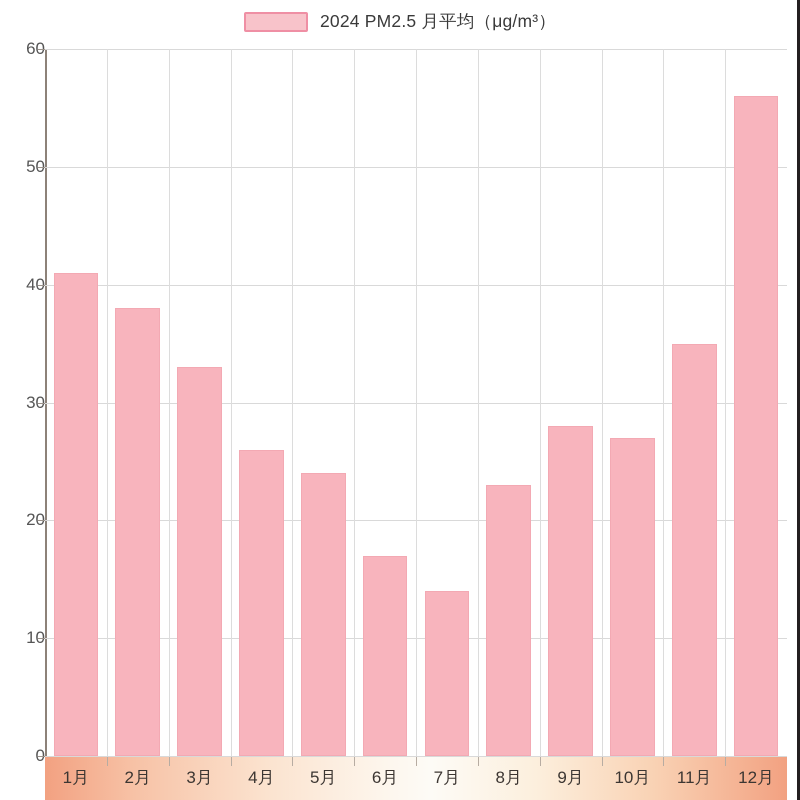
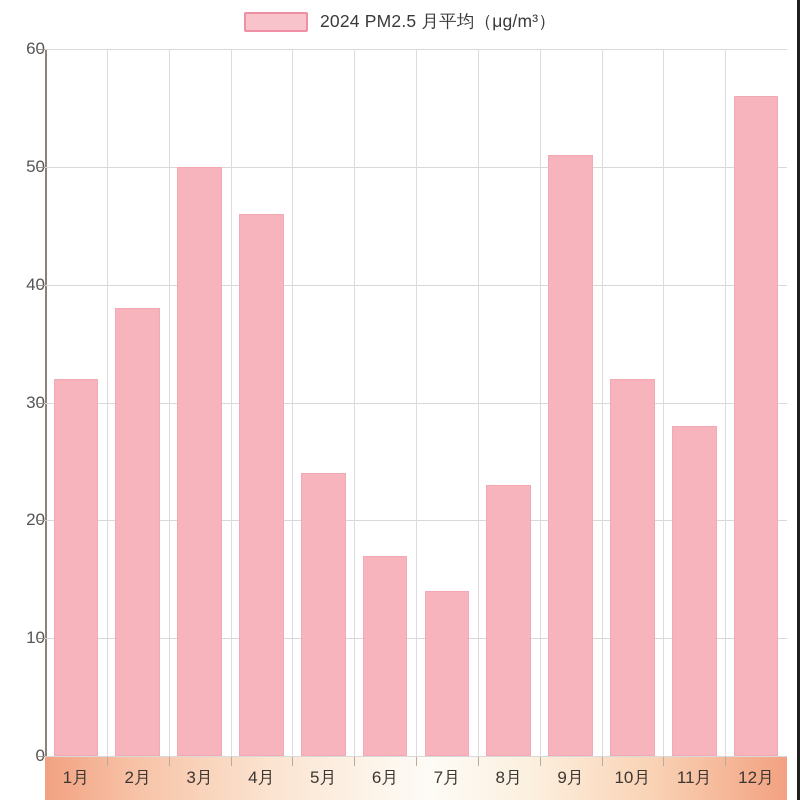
1月: 41 -> 32
3月: 33 -> 50
4月: 26 -> 46
9月: 28 -> 51
10月: 27 -> 32
11月: 35 -> 28
